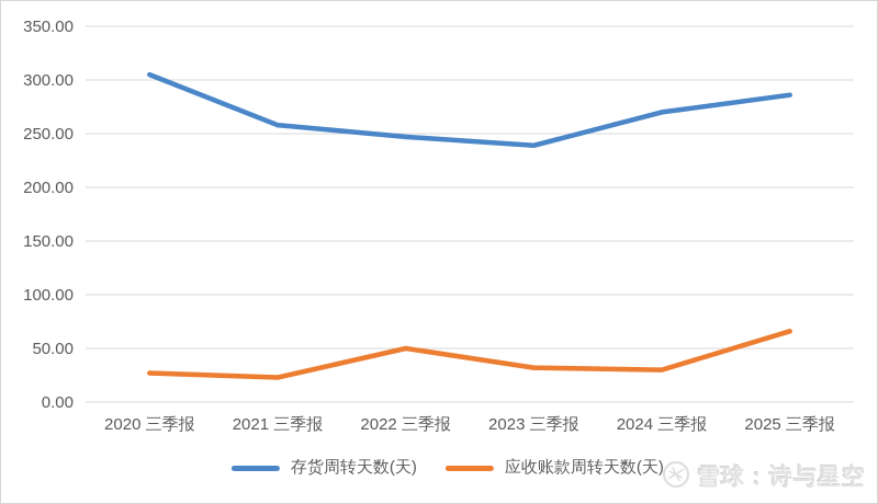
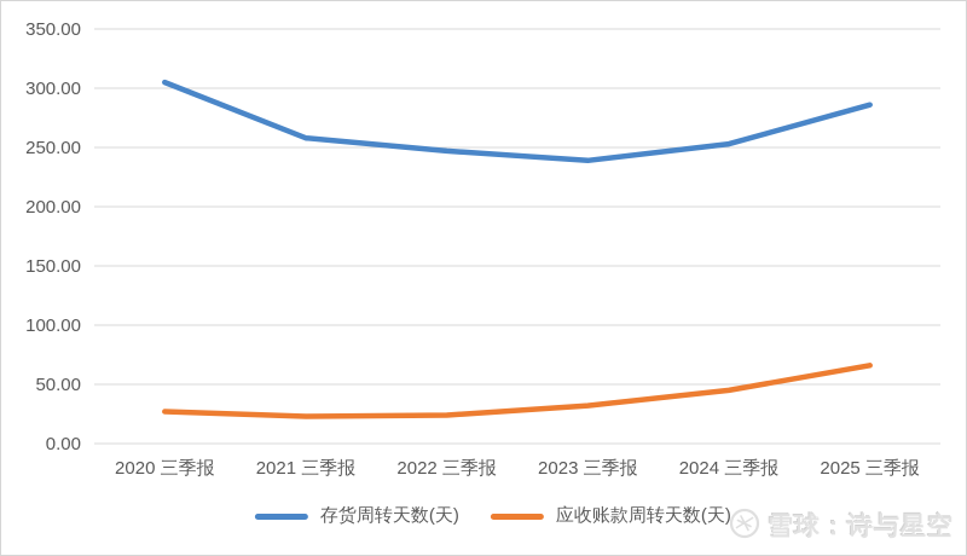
应收账款周转天数(天)/2022 三季报: 50 -> 20
存货周转天数(天)/2024 三季报: 270 -> 250
应收账款周转天数(天)/2024 三季报: 30 -> 40
